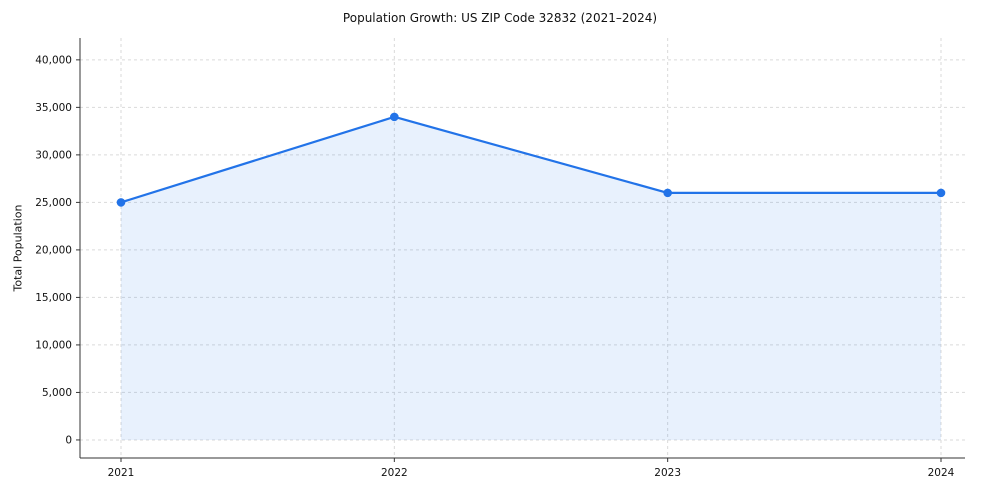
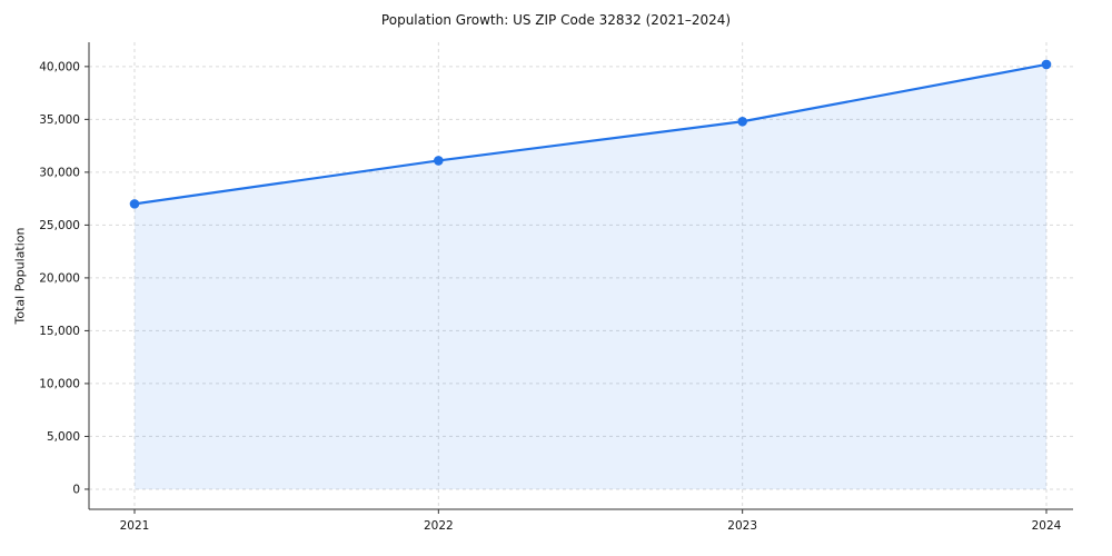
2021: 25000 -> 27000
2022: 34000 -> 31000
2023: 26000 -> 35000
2024: 26000 -> 40000
